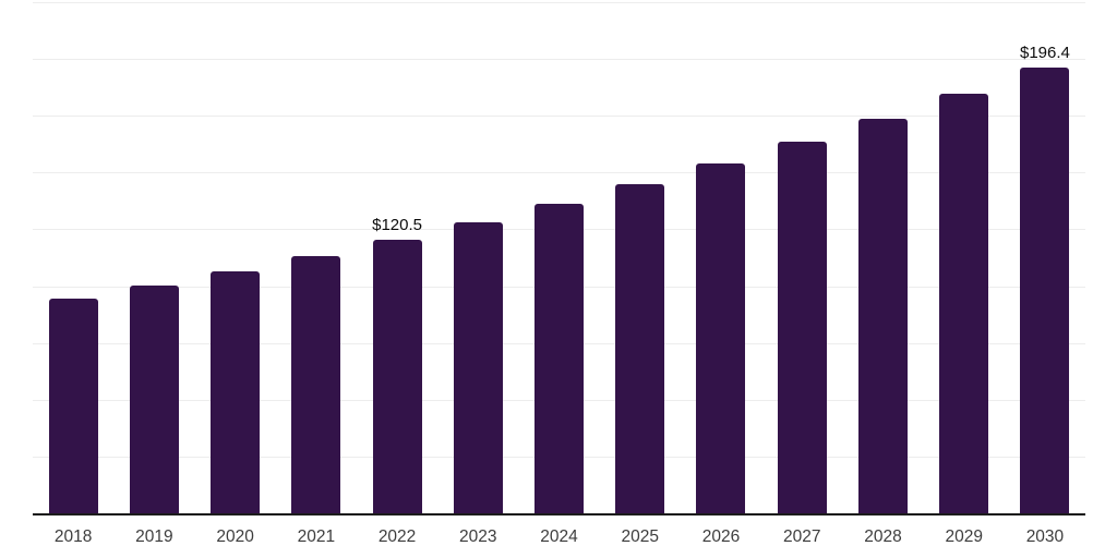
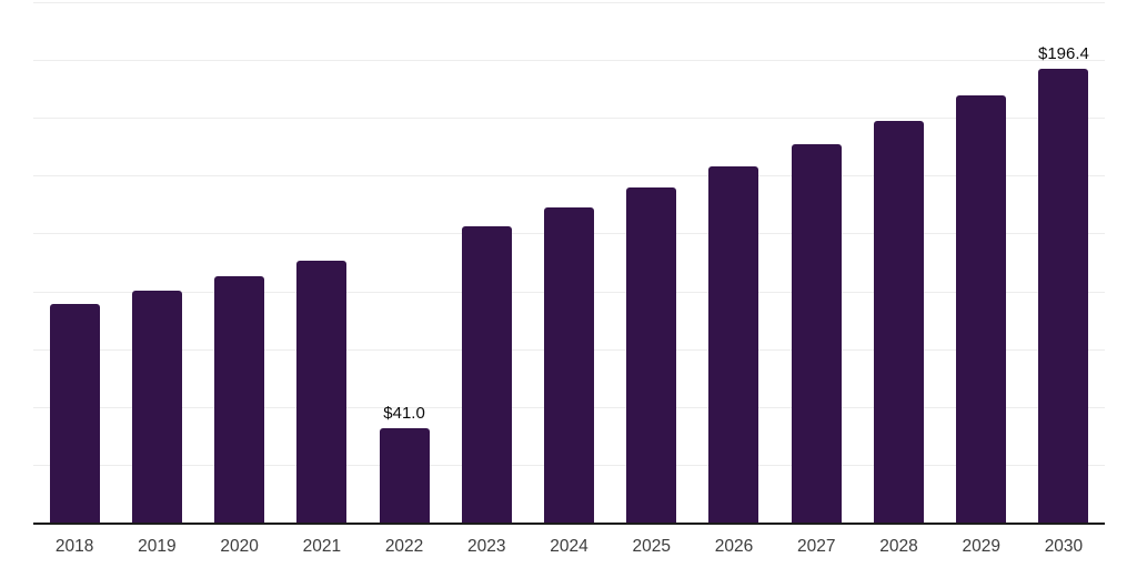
2022: $120.5 -> $41.0
